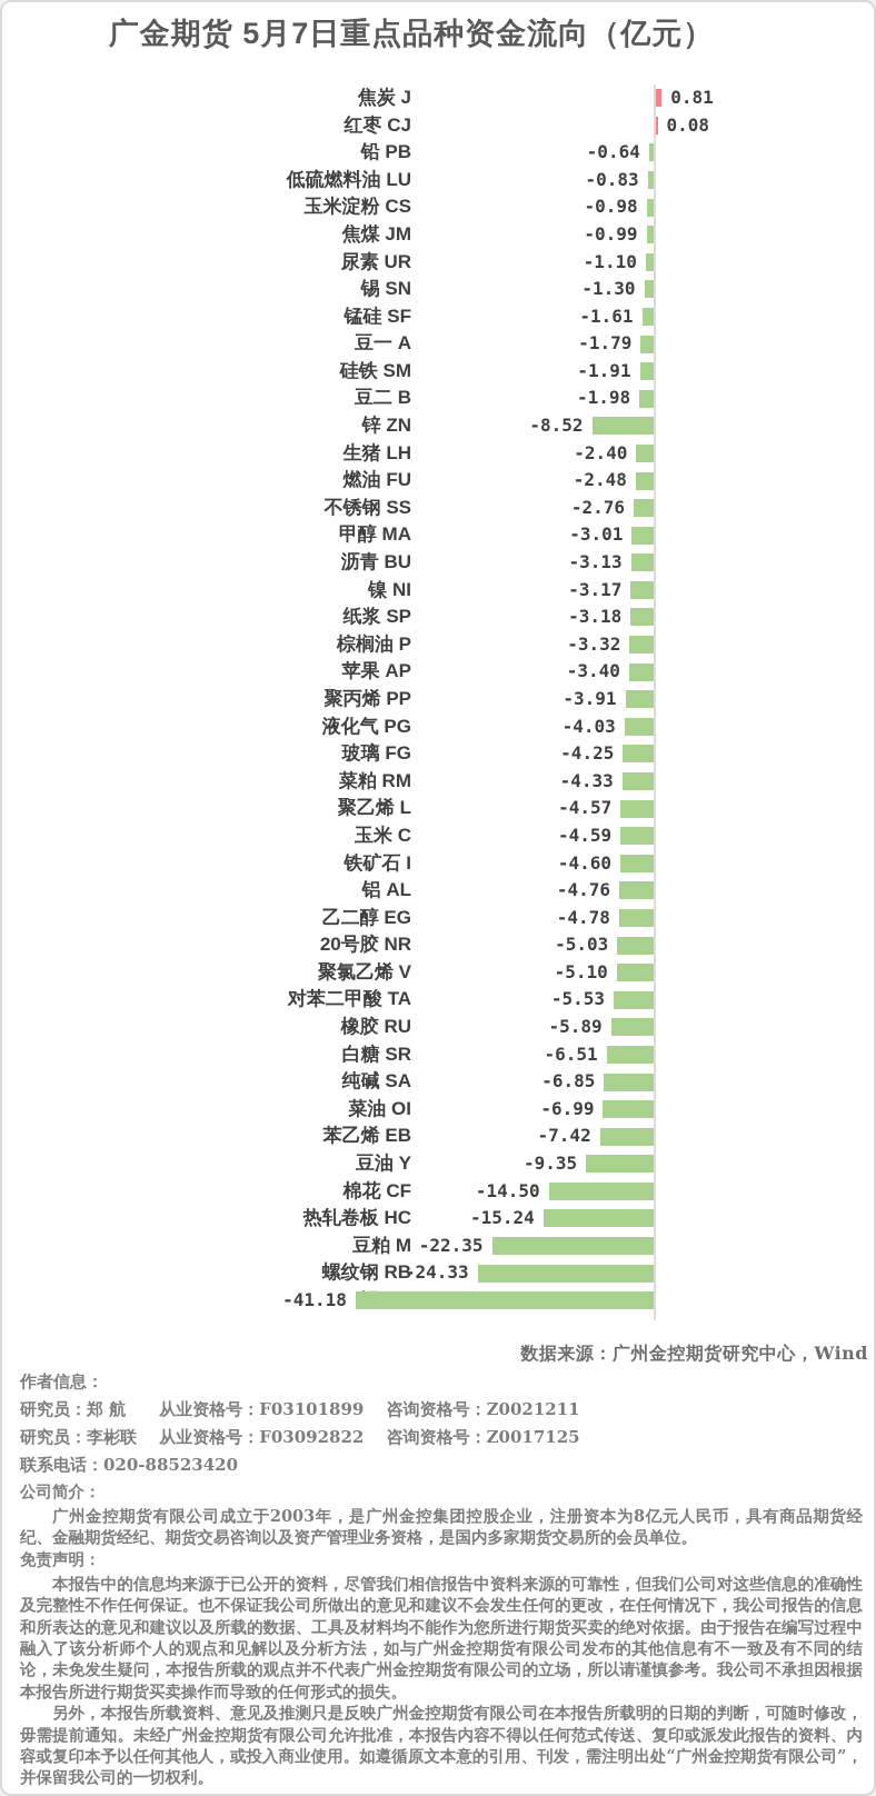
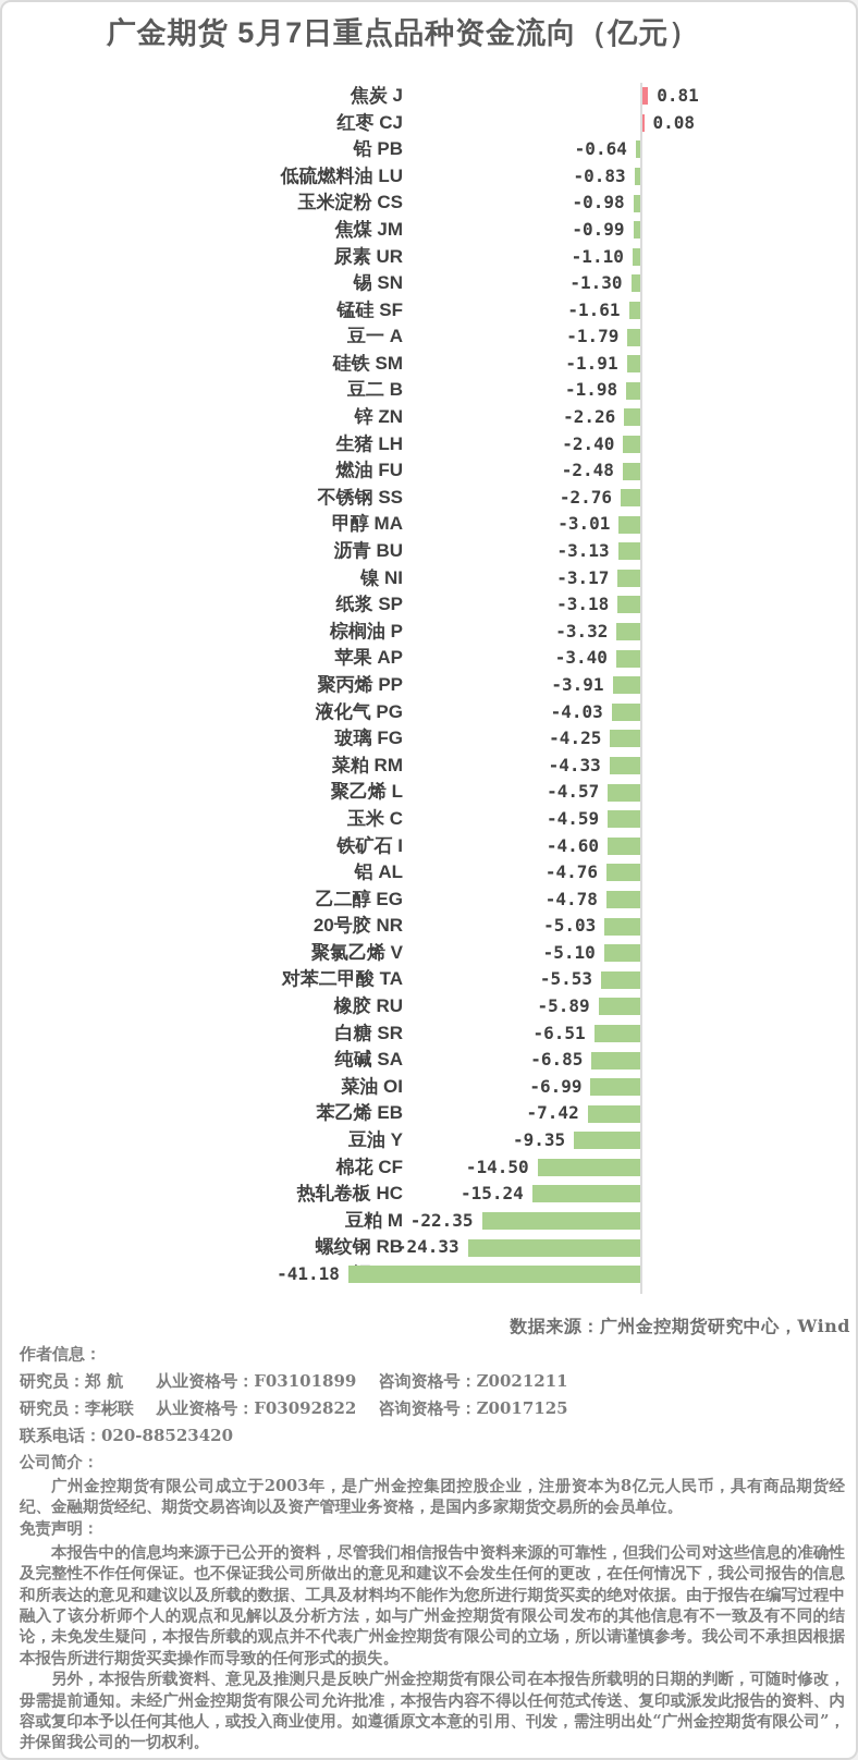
锌 ZN: -8.52 -> -2.26
